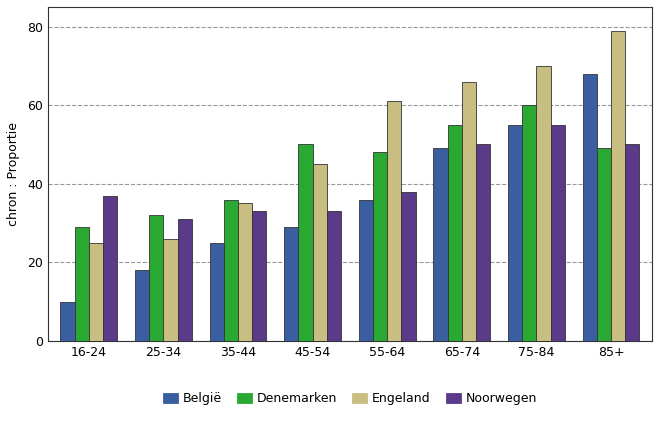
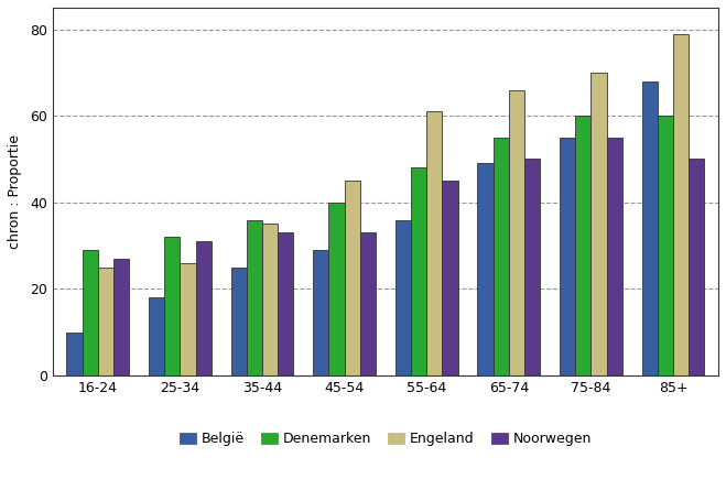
Noorwegen/16-24: 37 -> 27
Denemarken/45-54: 50 -> 40
Noorwegen/55-64: 38 -> 45
Denemarken/85+: 49 -> 60
